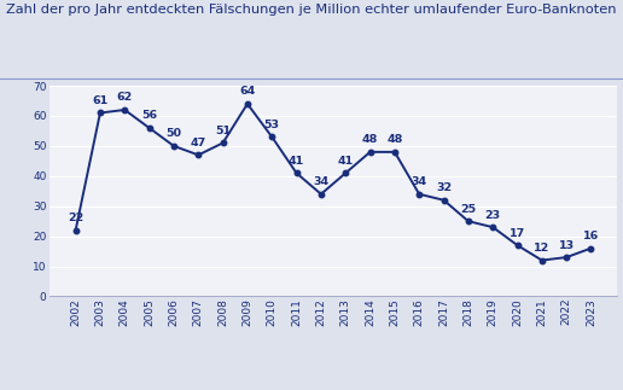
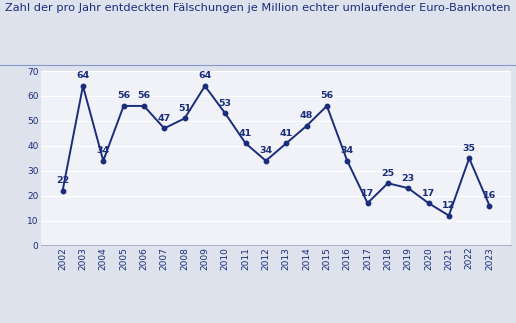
2003: 61 -> 64
2004: 62 -> 34
2006: 50 -> 56
2015: 48 -> 56
2017: 32 -> 17
2022: 13 -> 35
